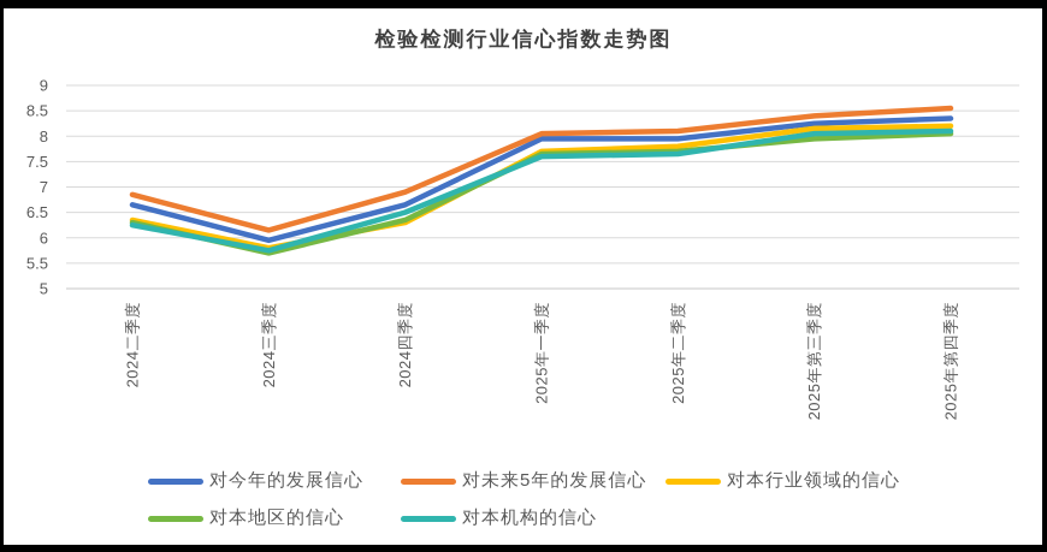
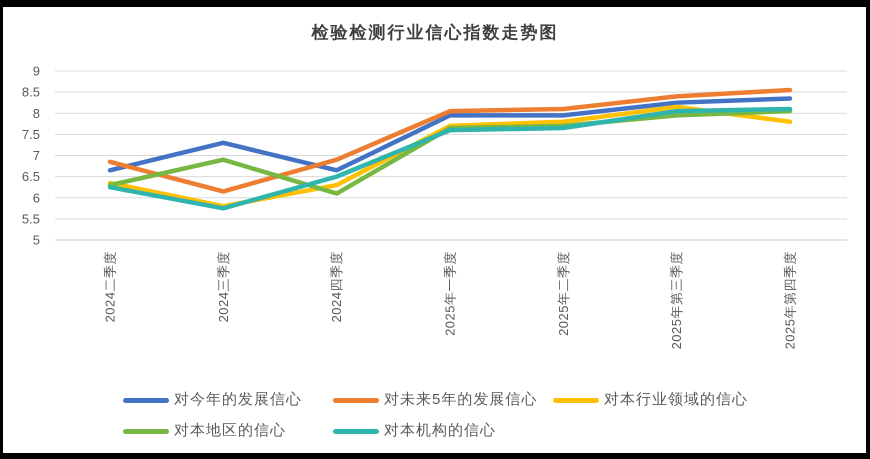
对今年的发展信心/2024三季度: 6.0 -> 7.3
对本地区的信心/2024三季度: 5.7 -> 6.9
对本地区的信心/2024四季度: 6.3 -> 6.1
对本行业领域的信心/2025年第四季度: 8.2 -> 7.8
